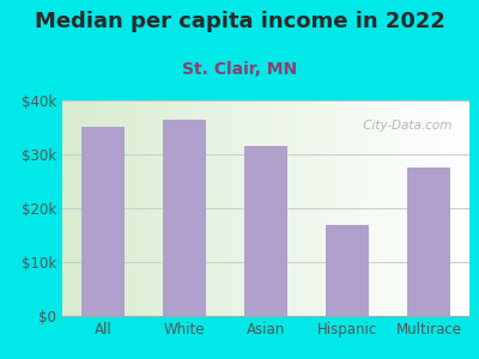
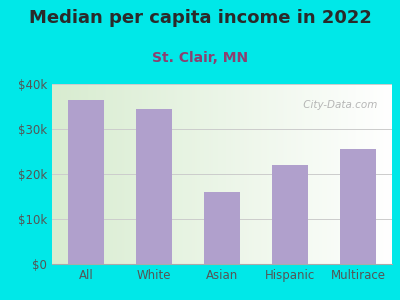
All: $35.0k -> $36.5k
White: $36.5k -> $34.5k
Asian: $31.5k -> $16.0k
Hispanic: $17.0k -> $22.0k
Multirace: $27.5k -> $25.5k
